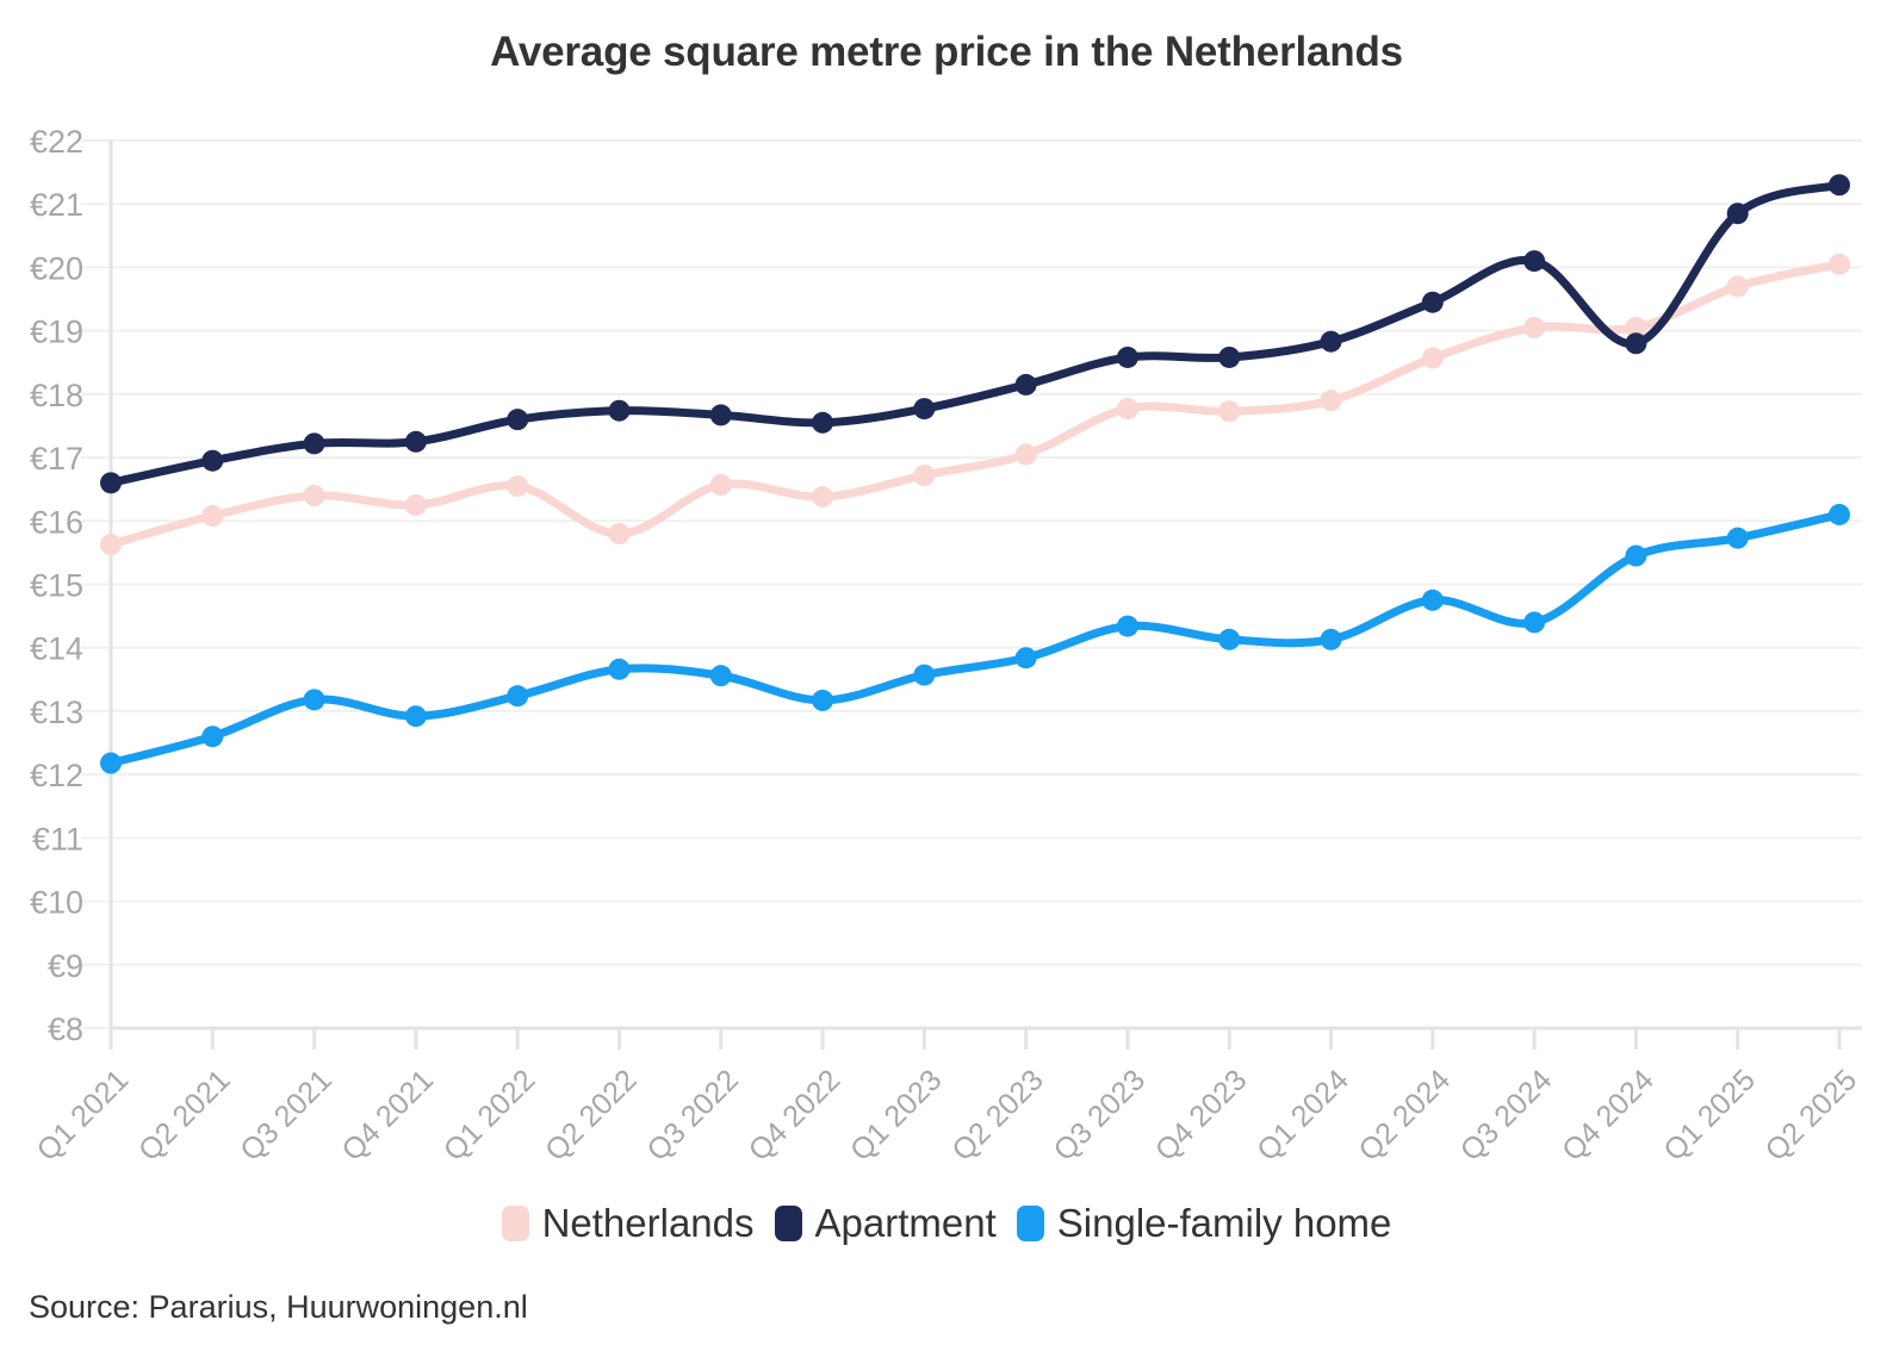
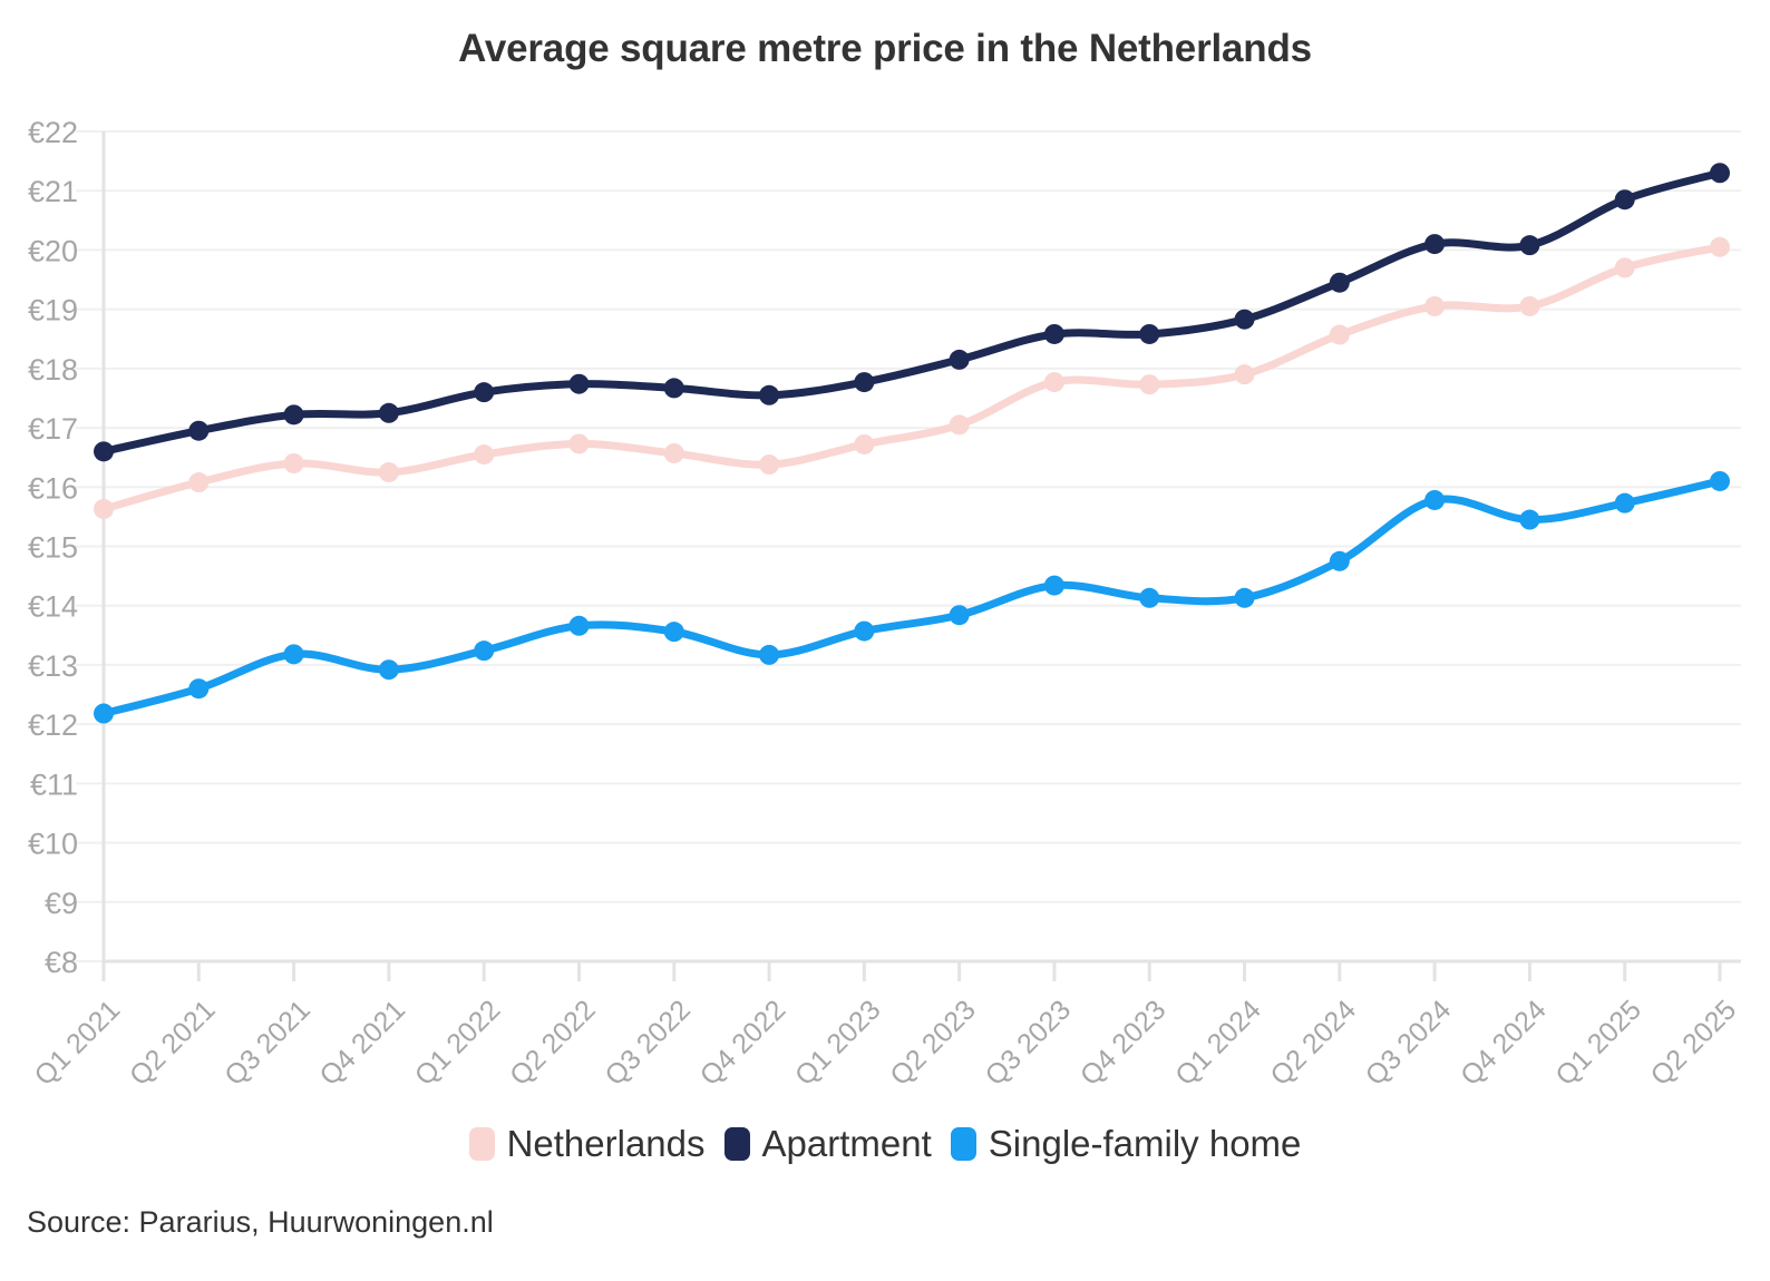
Netherlands/Q2 2022: €15.8 -> €16.7
Single-family home/Q3 2024: €14.4 -> €15.8
Apartment/Q4 2024: €18.8 -> €20.1
